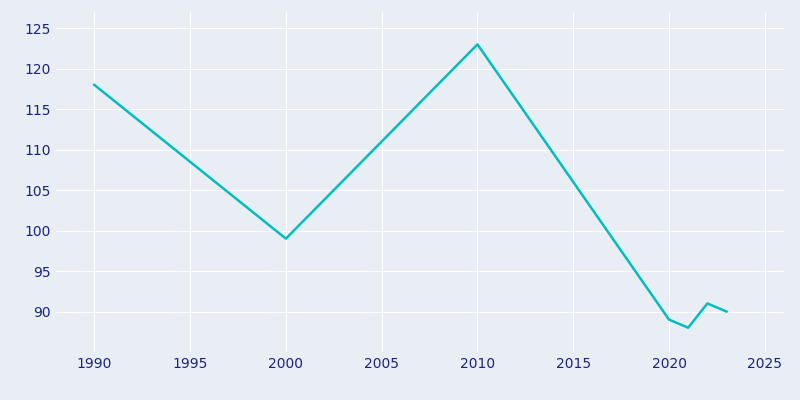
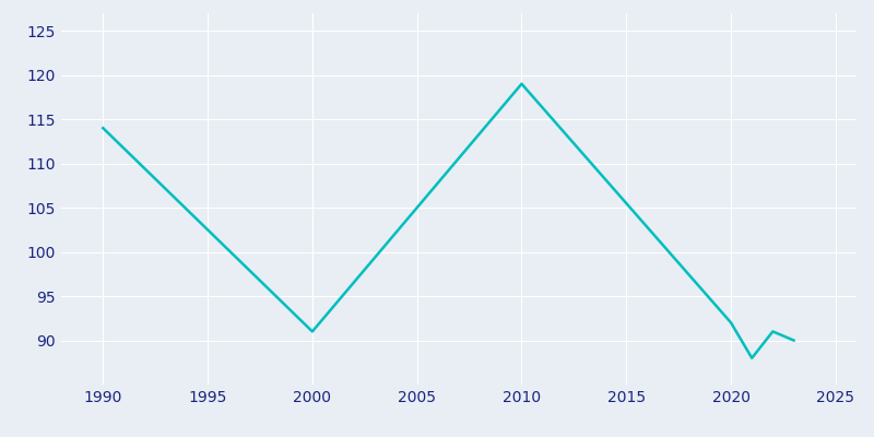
1990: 118 -> 114
2000: 99 -> 91
2010: 123 -> 119
2020: 89 -> 92
